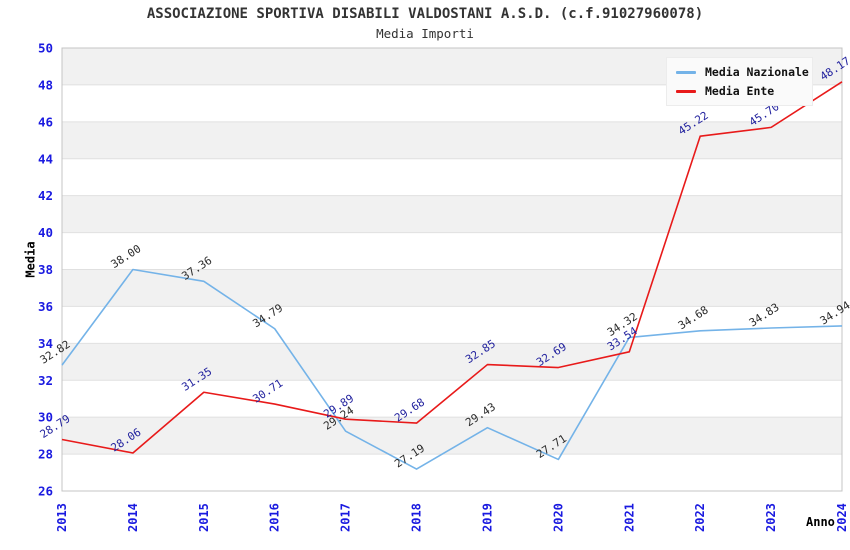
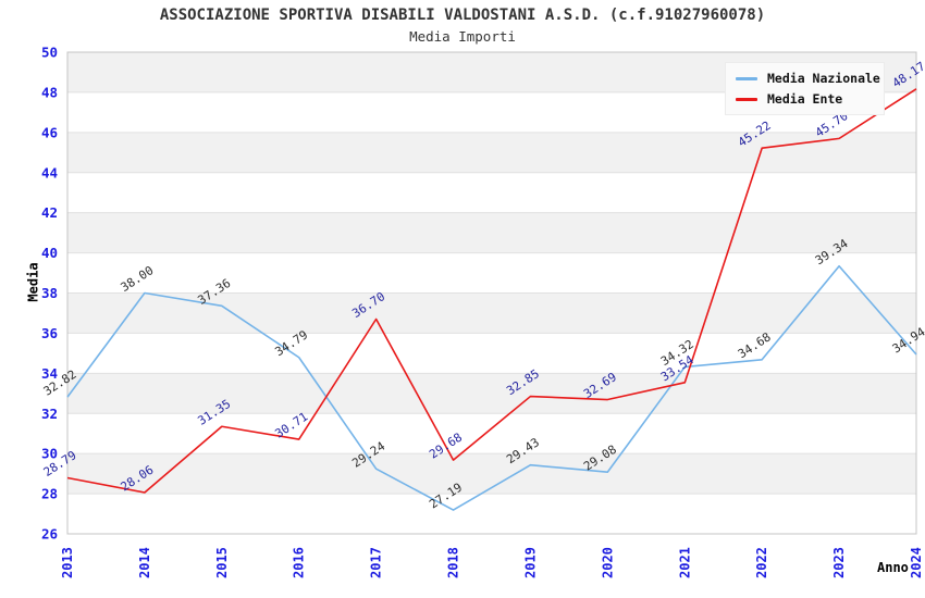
Media Ente/2017: 29.89 -> 36.70
Media Nazionale/2020: 27.71 -> 29.08
Media Nazionale/2023: 34.83 -> 39.34
